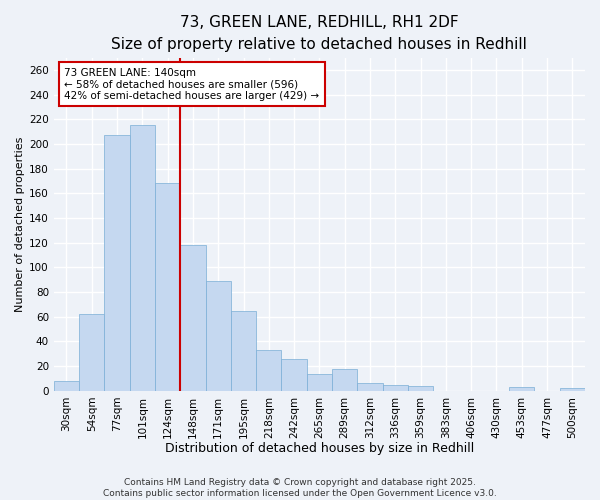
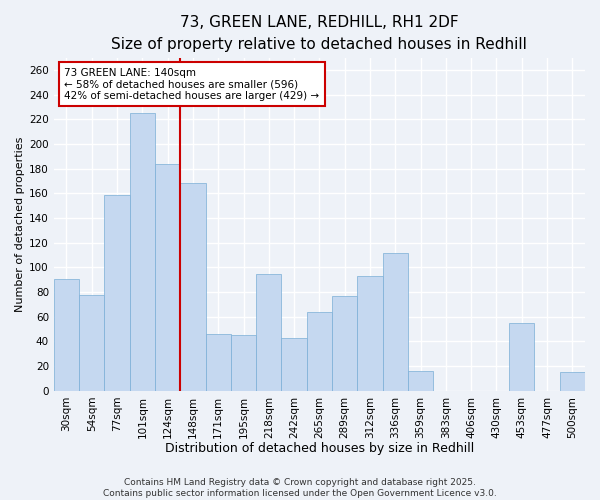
30sqm: 8 -> 91
54sqm: 62 -> 78
77sqm: 207 -> 159
101sqm: 215 -> 225
124sqm: 168 -> 184
148sqm: 118 -> 168
171sqm: 89 -> 46
195sqm: 65 -> 45
218sqm: 33 -> 95
242sqm: 26 -> 43
265sqm: 14 -> 64
289sqm: 18 -> 77
312sqm: 6 -> 93
336sqm: 5 -> 112
359sqm: 4 -> 16
453sqm: 3 -> 55
500sqm: 2 -> 15
